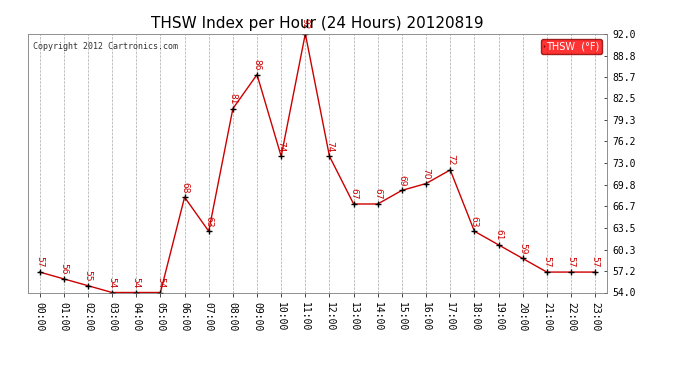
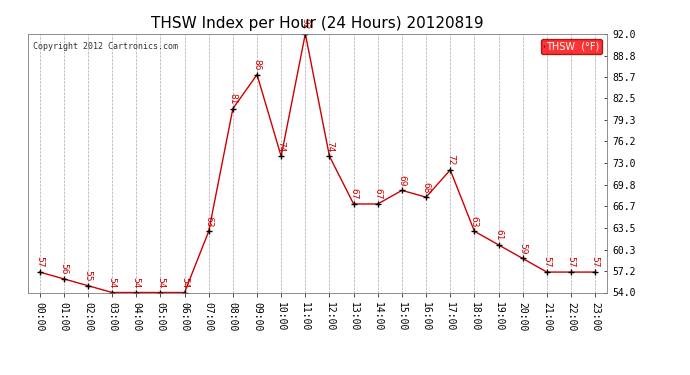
06:00: 68 -> 54
16:00: 70 -> 68
